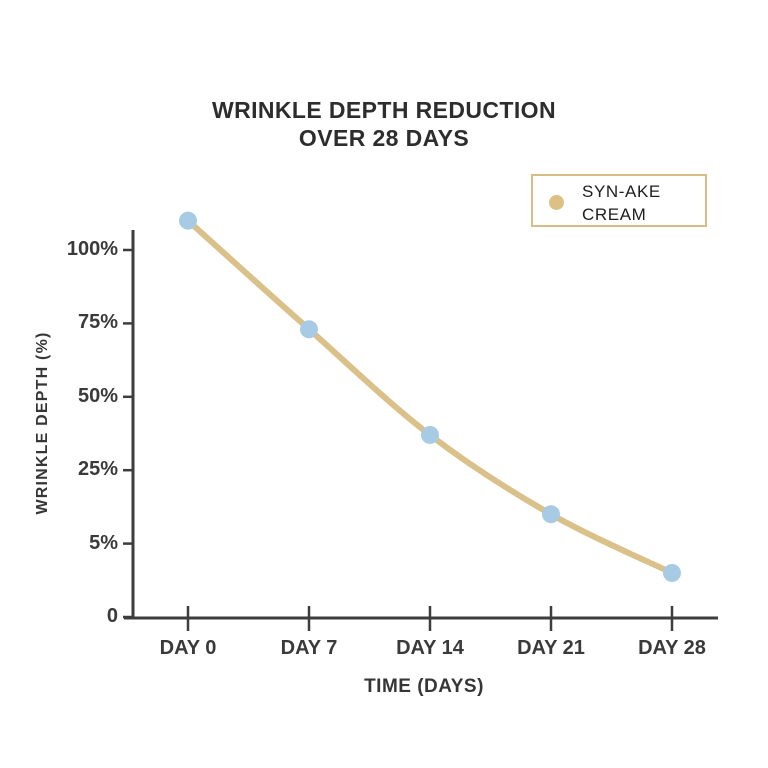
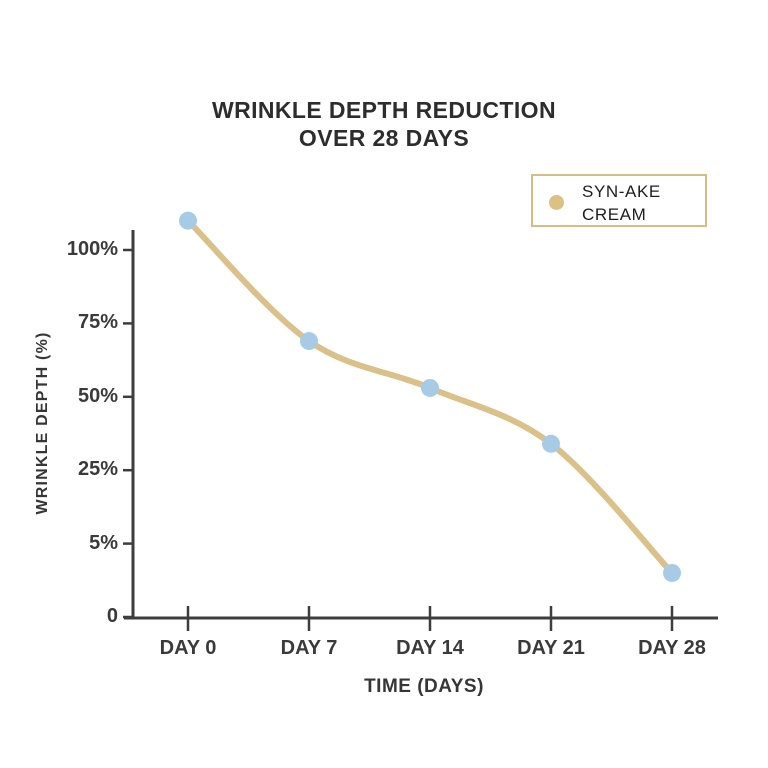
DAY 7: 73% -> 69%
DAY 14: 37% -> 53%
DAY 21: 13% -> 34%
